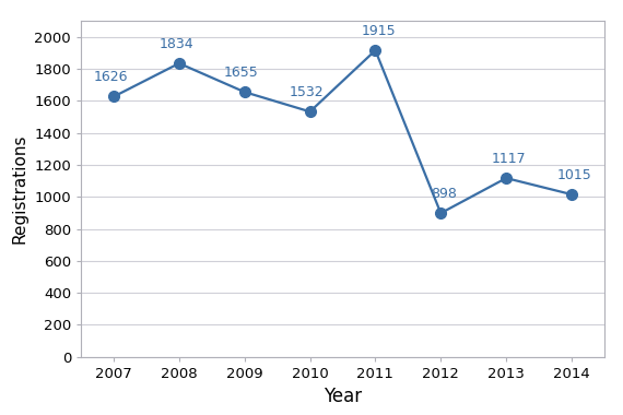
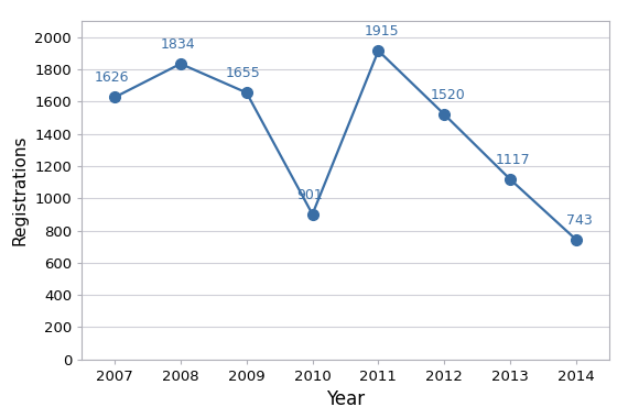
2010: 1532 -> 901
2012: 898 -> 1520
2014: 1015 -> 743
